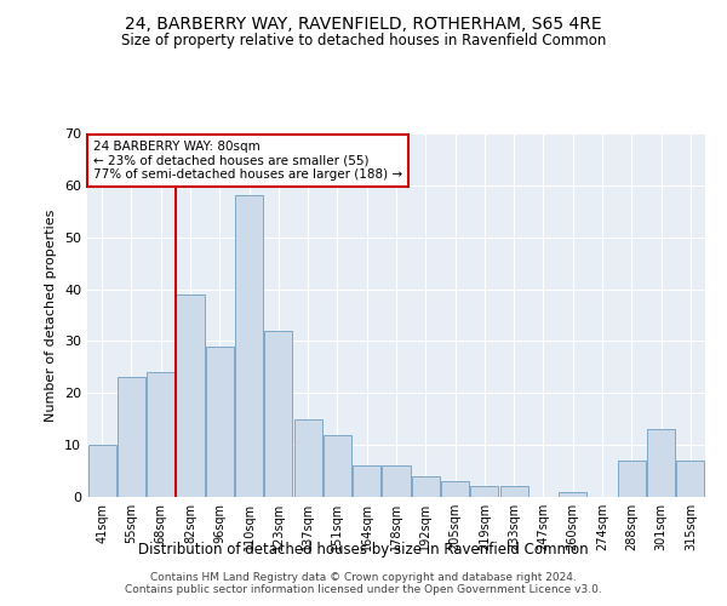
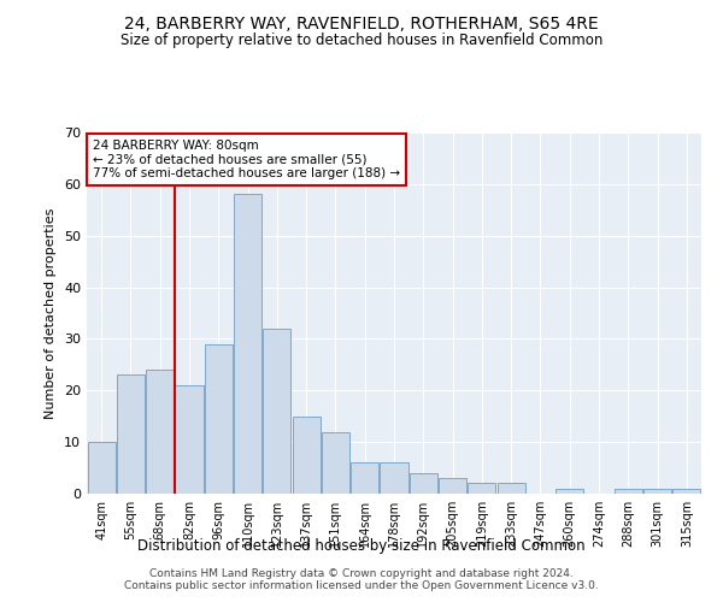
82sqm: 39 -> 21
288sqm: 7 -> 1
301sqm: 13 -> 1
315sqm: 7 -> 1
